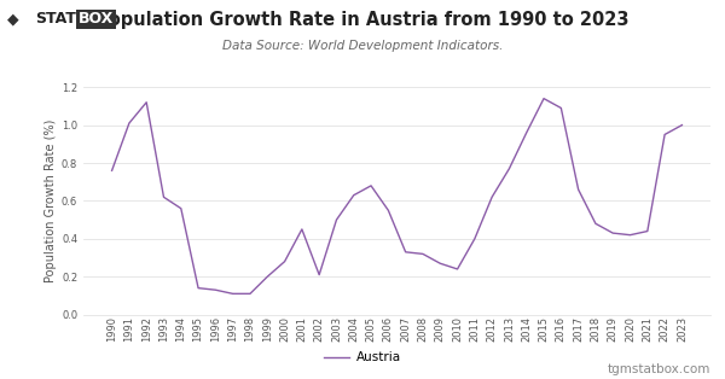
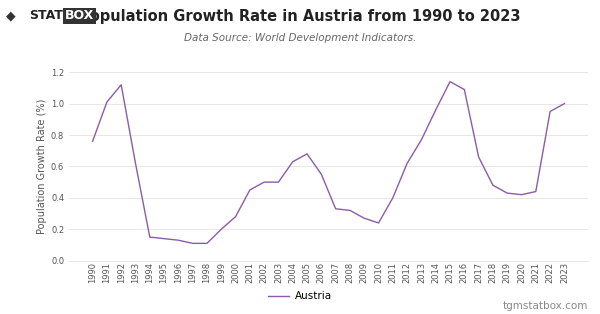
1994: 0.56 -> 0.15
2002: 0.21 -> 0.50
